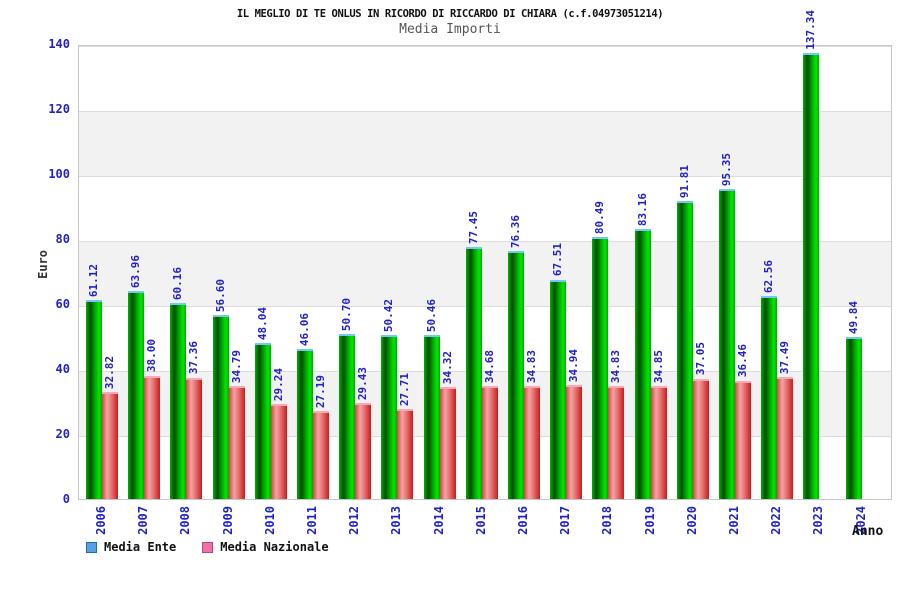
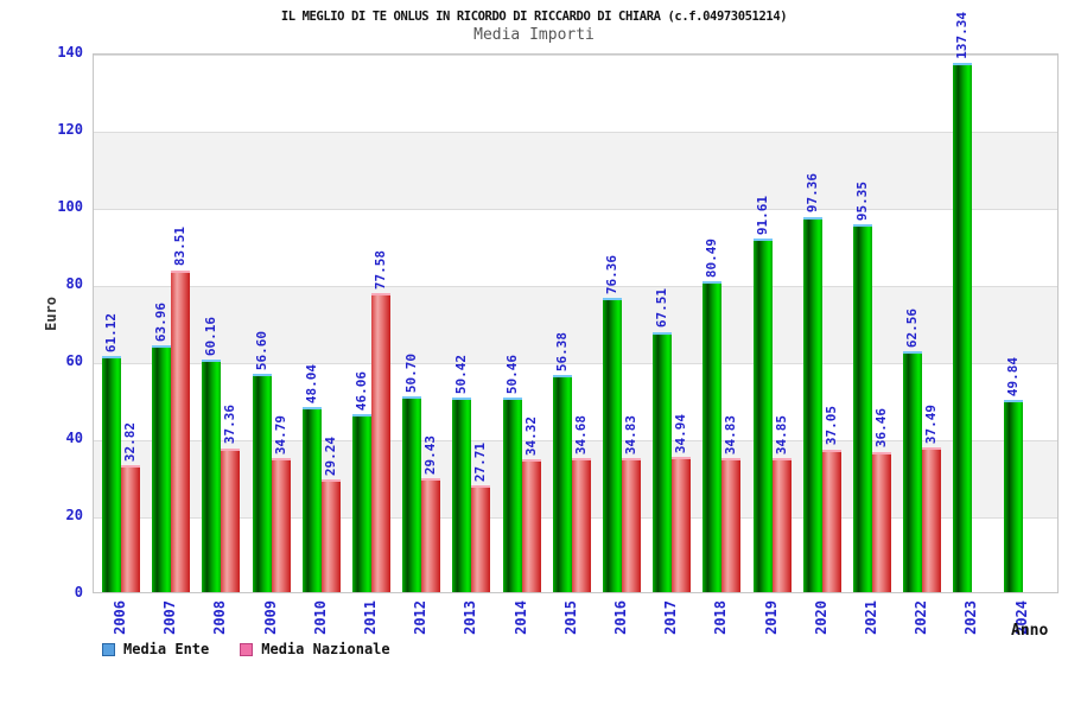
Media Nazionale/2007: 38.00 -> 83.51
Media Nazionale/2011: 27.19 -> 77.58
Media Ente/2015: 77.45 -> 56.38
Media Ente/2019: 83.16 -> 91.61
Media Ente/2020: 91.81 -> 97.36
